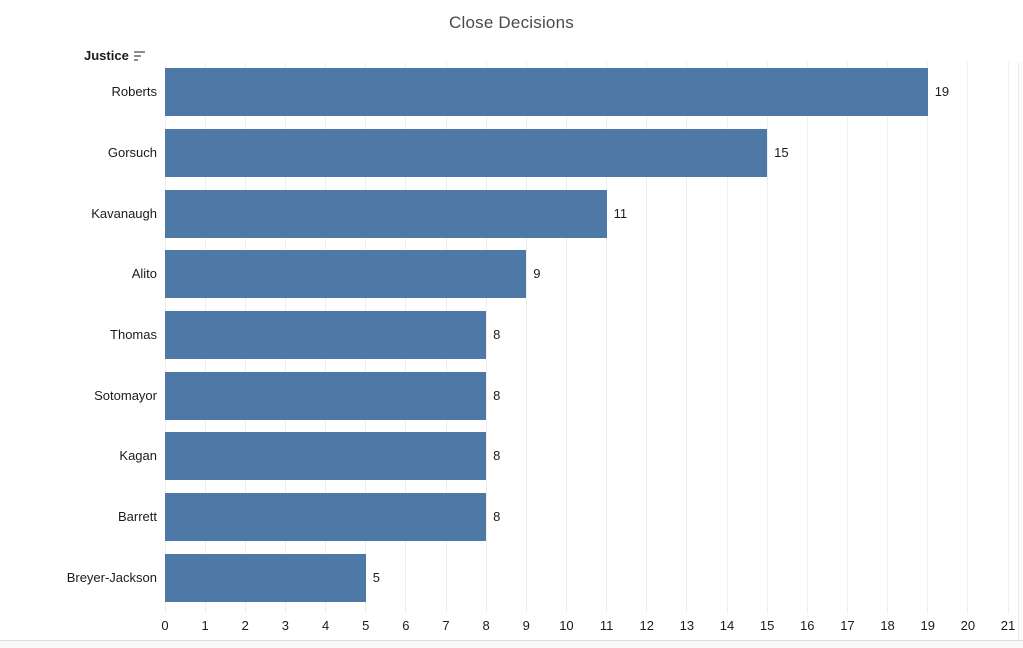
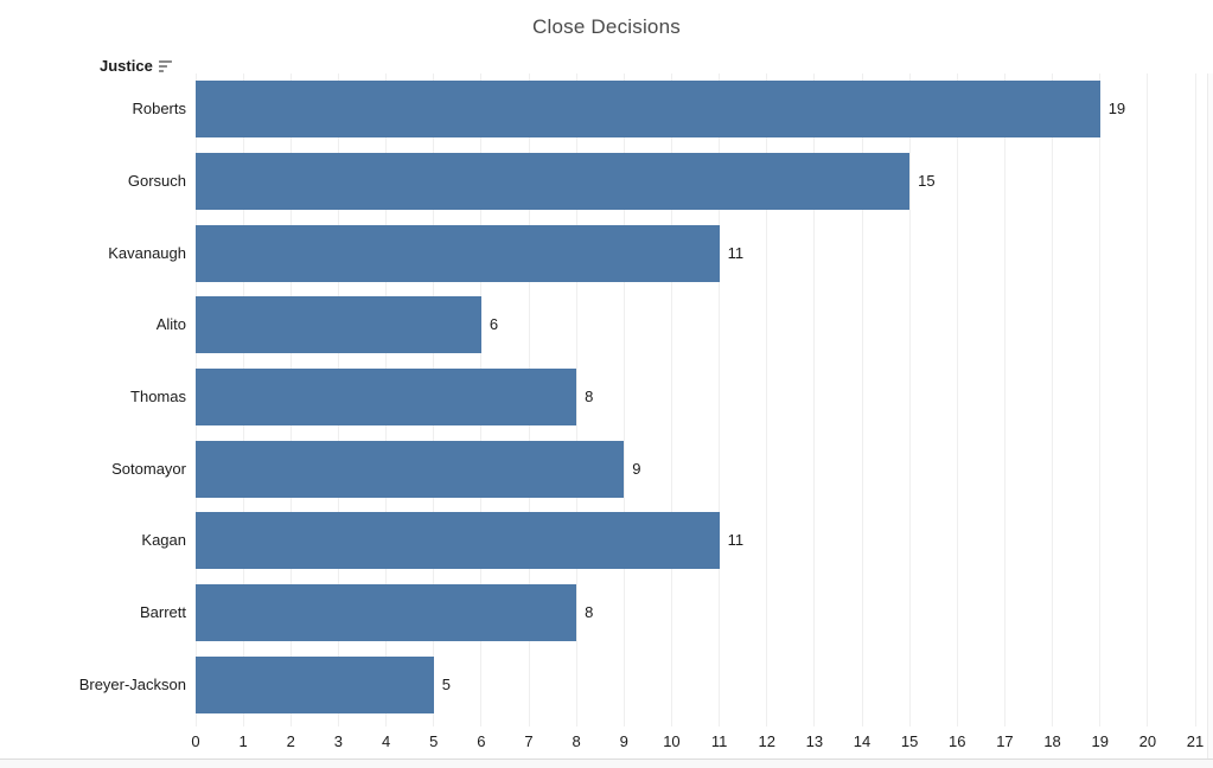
Alito: 9 -> 6
Sotomayor: 8 -> 9
Kagan: 8 -> 11
